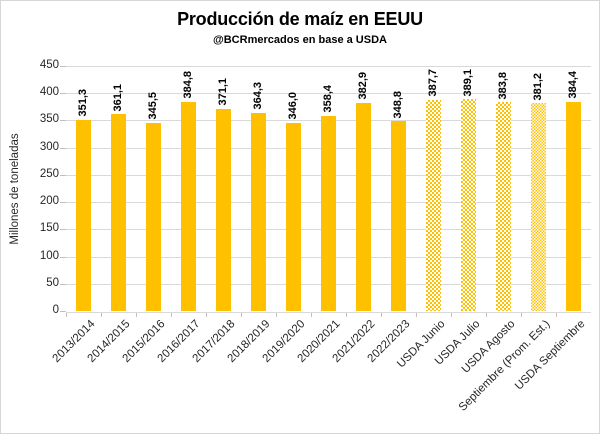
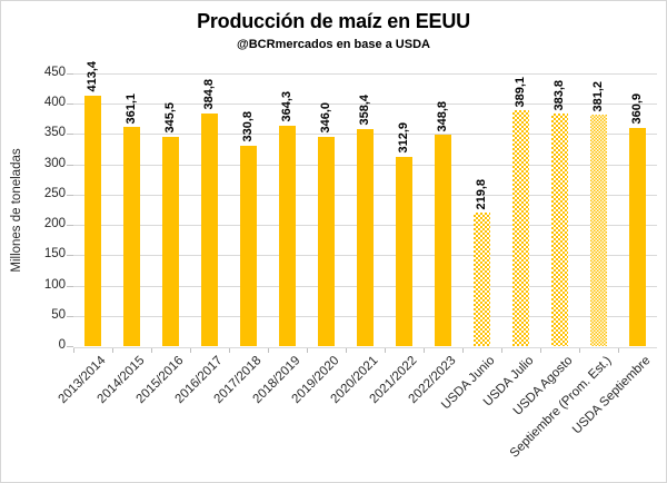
2013/2014: 351,3 -> 413,4
2017/2018: 371,1 -> 330,8
2021/2022: 382,9 -> 312,9
USDA Junio: 387,7 -> 219,8
USDA Septiembre: 384,4 -> 360,9
